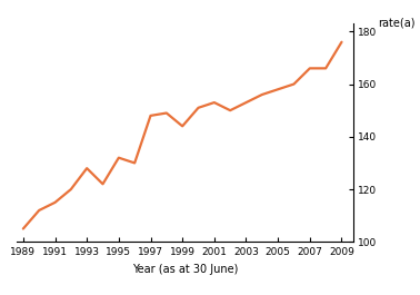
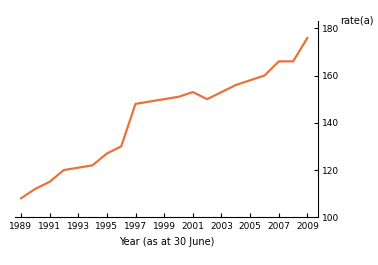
1989: 105 -> 108
1993: 128 -> 121
1995: 132 -> 127
1999: 144 -> 150
